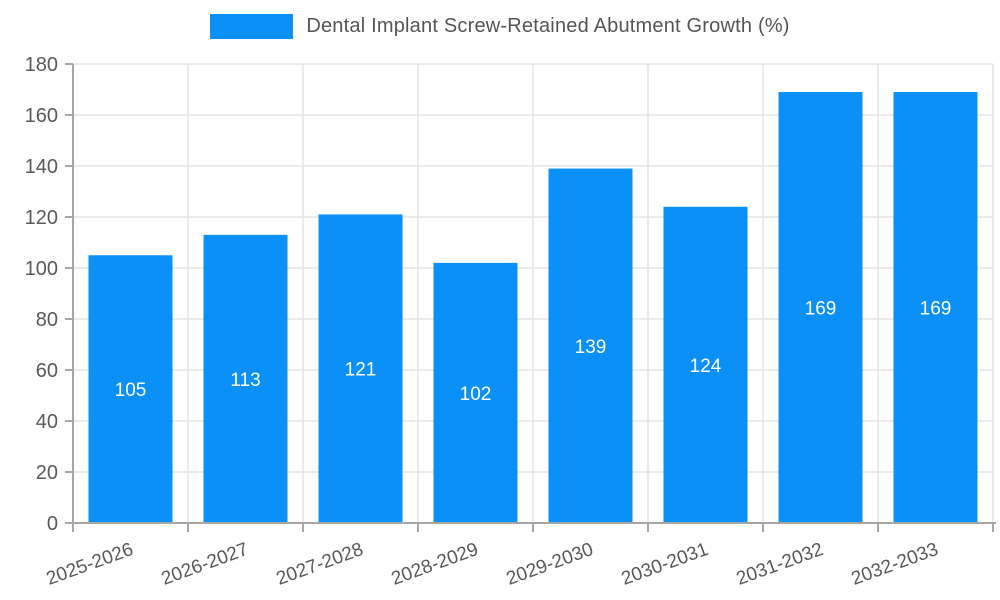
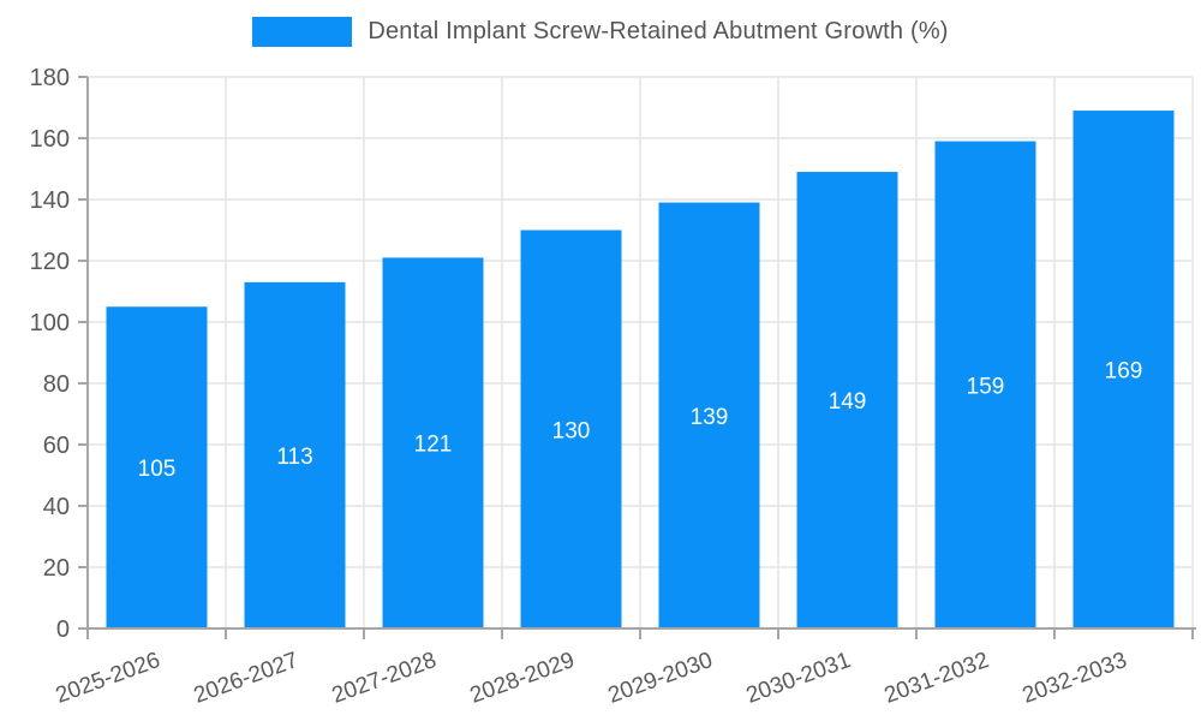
2028-2029: 102 -> 130
2030-2031: 124 -> 149
2031-2032: 169 -> 159
